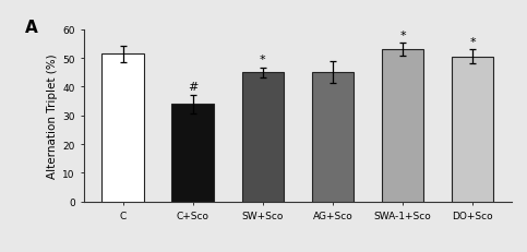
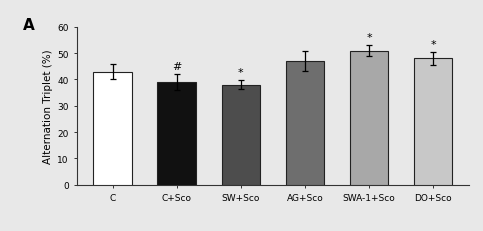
C: 51.5 -> 43.0
C+Sco: 34.0 -> 39.0
SW+Sco: 45.0 -> 38.0
AG+Sco: 45.0 -> 47.0
SWA-1+Sco: 53.0 -> 51.0
DO+Sco: 50.5 -> 48.0
